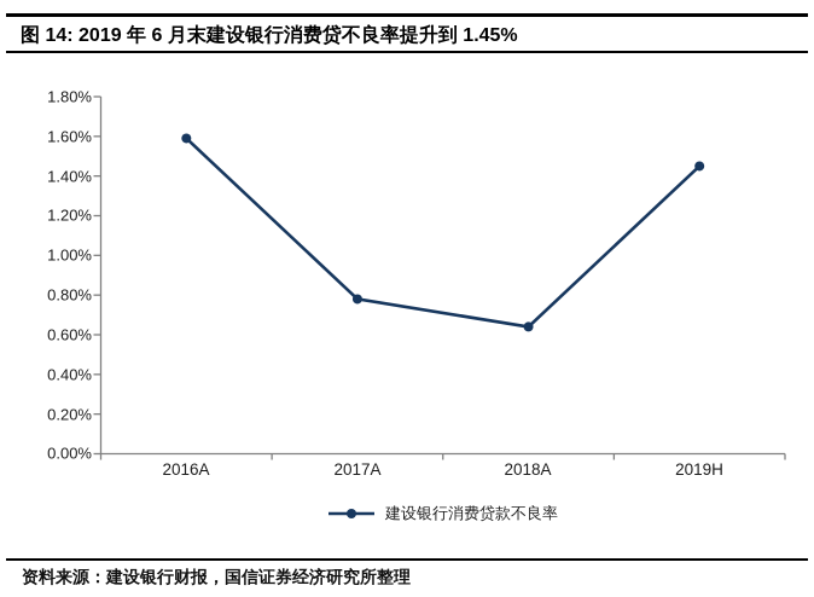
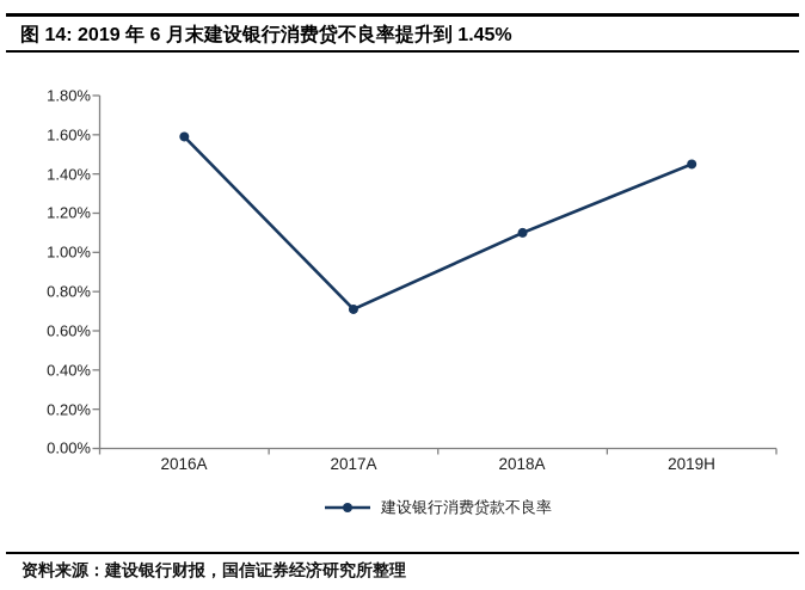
2017A: 0.78% -> 0.71%
2018A: 0.64% -> 1.10%
